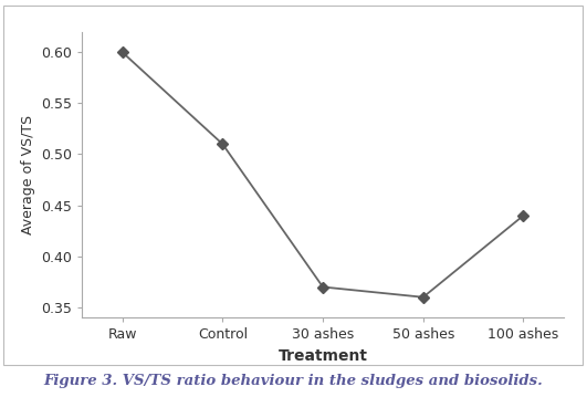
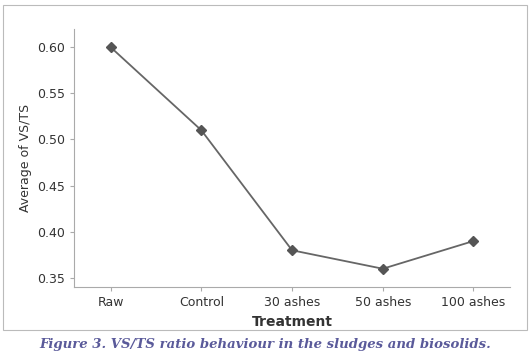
30 ashes: 0.37 -> 0.38
100 ashes: 0.44 -> 0.39
